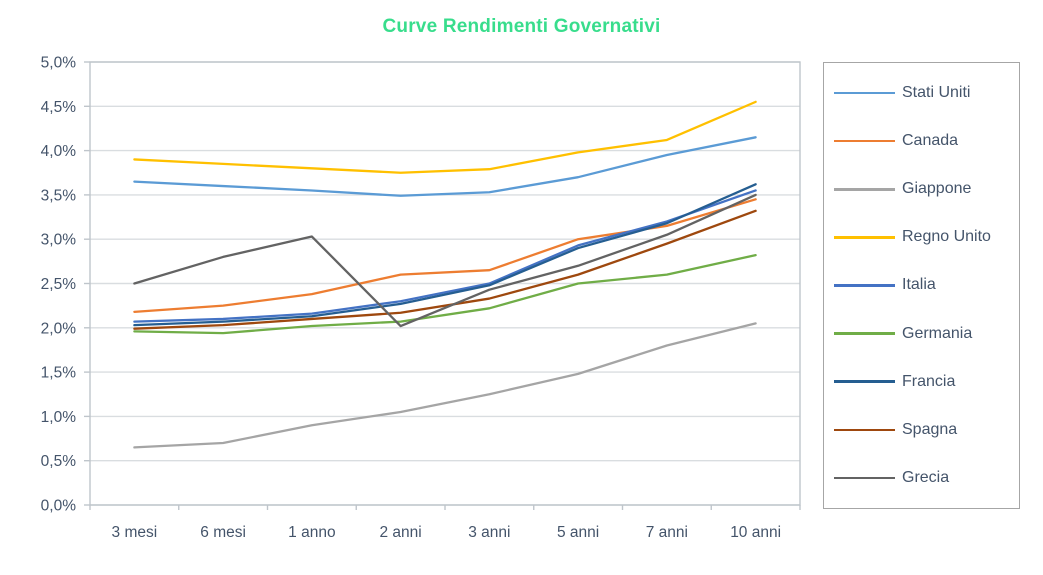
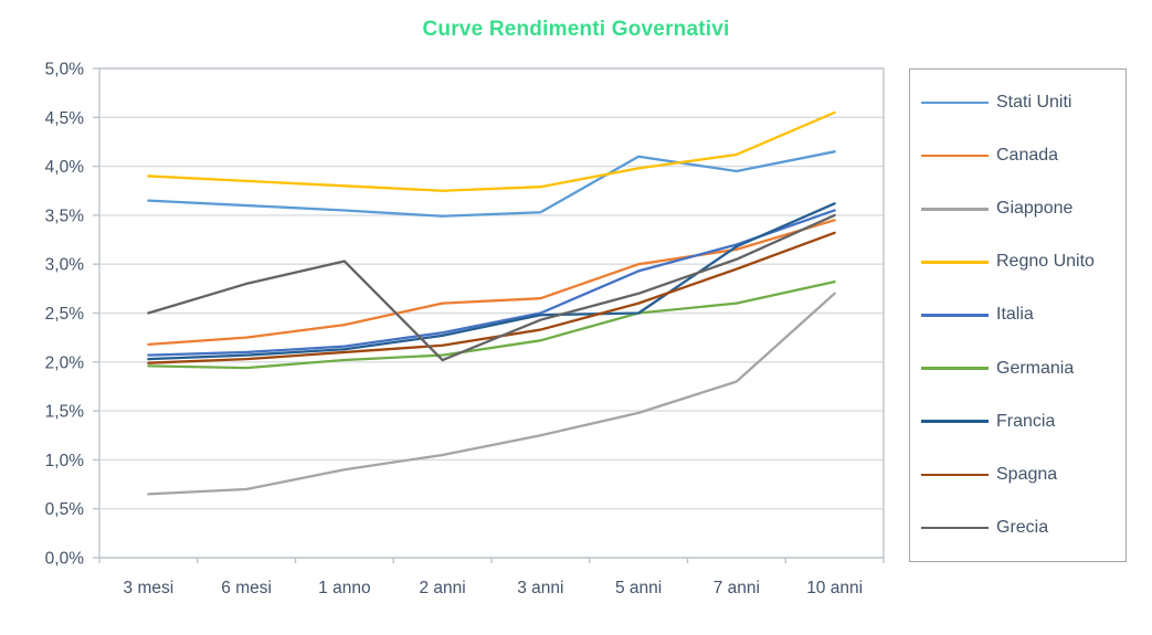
Stati Uniti/5 anni: 3,7% -> 4,1%
Francia/5 anni: 2,9% -> 2,5%
Giappone/10 anni: 2,0% -> 2,7%
